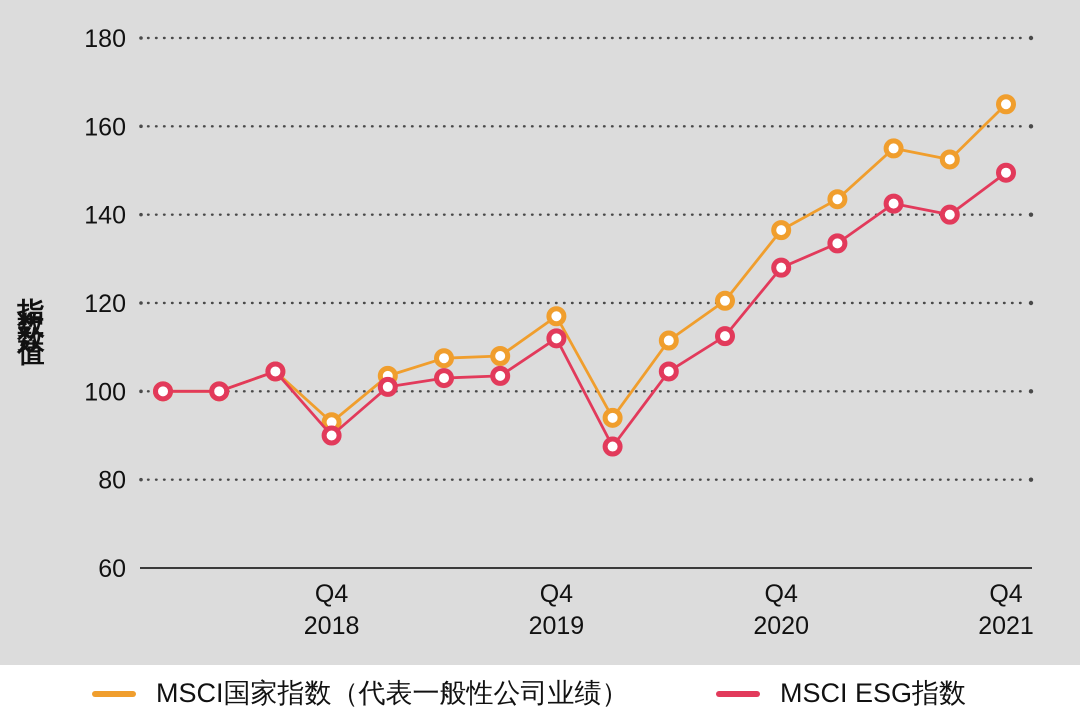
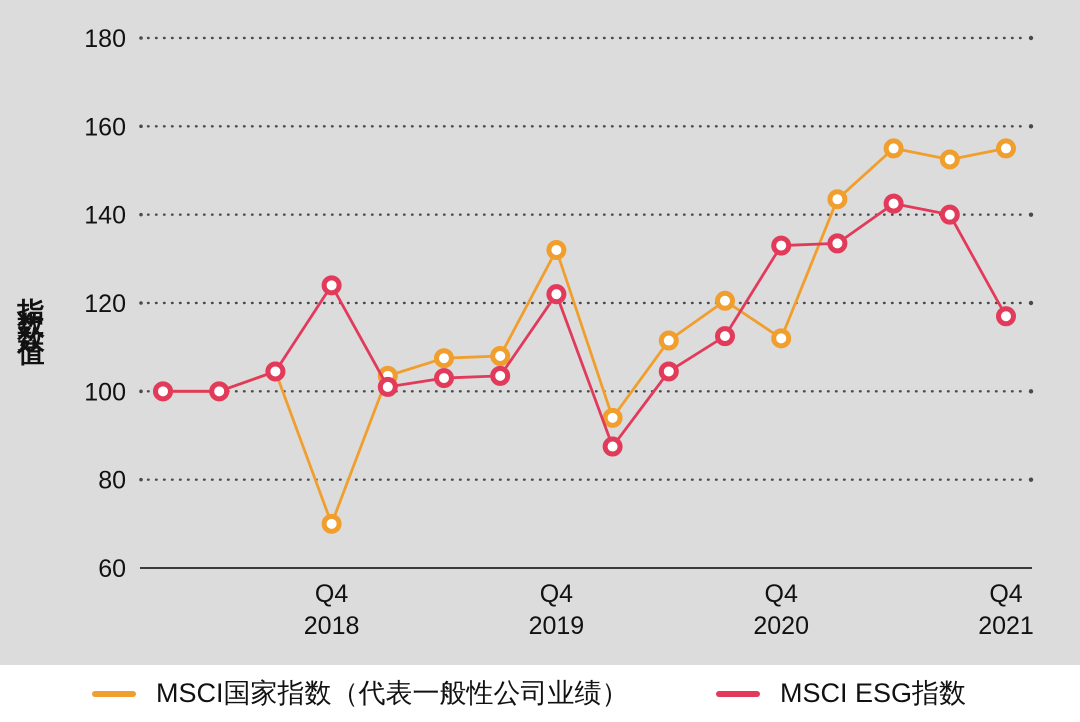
MSCI国家指数（代表一般性公司业绩）/Q4 2018: 93 -> 70
MSCI ESG指数/Q4 2018: 90 -> 124
MSCI国家指数（代表一般性公司业绩）/Q4 2019: 117 -> 132
MSCI ESG指数/Q4 2019: 112 -> 122
MSCI国家指数（代表一般性公司业绩）/Q4 2020: 136 -> 112
MSCI ESG指数/Q4 2020: 128 -> 133
MSCI国家指数（代表一般性公司业绩）/Q4 2021: 165 -> 155
MSCI ESG指数/Q4 2021: 150 -> 117
